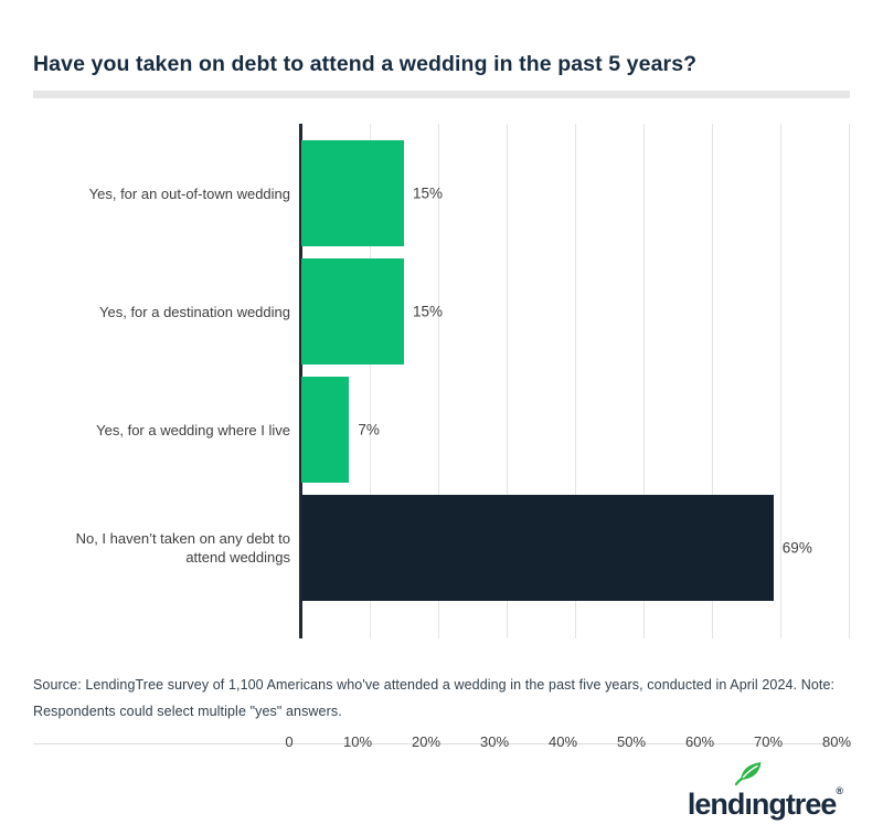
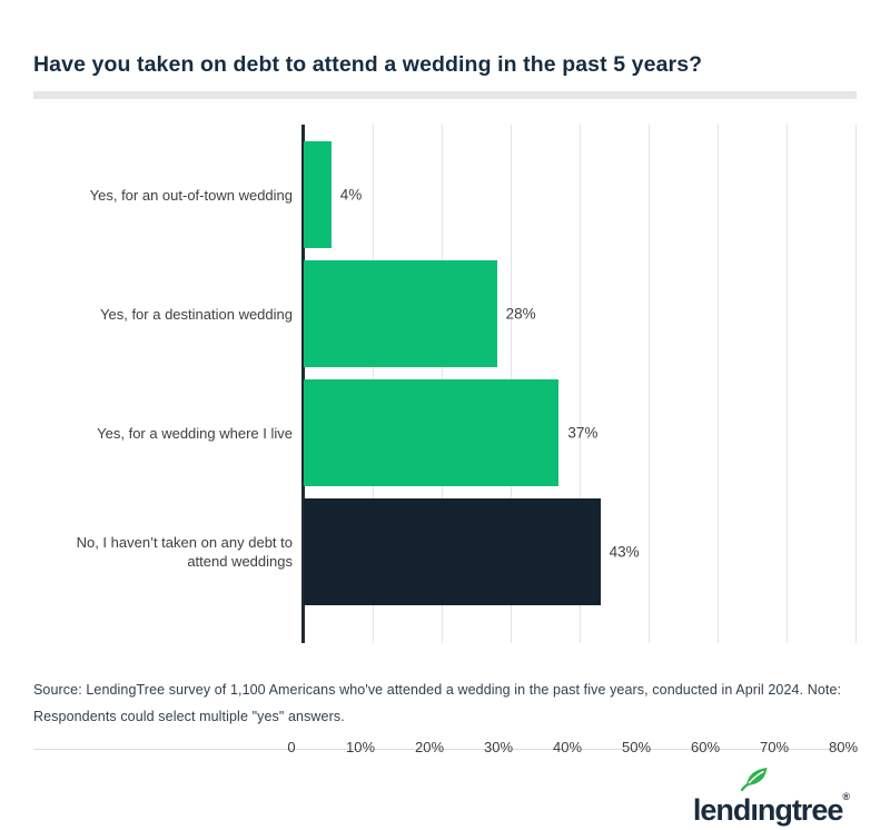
Yes, for an out-of-town wedding: 15% -> 4%
Yes, for a destination wedding: 15% -> 28%
Yes, for a wedding where I live: 7% -> 37%
No, I haven’t taken on any debt to attend weddings: 69% -> 43%
